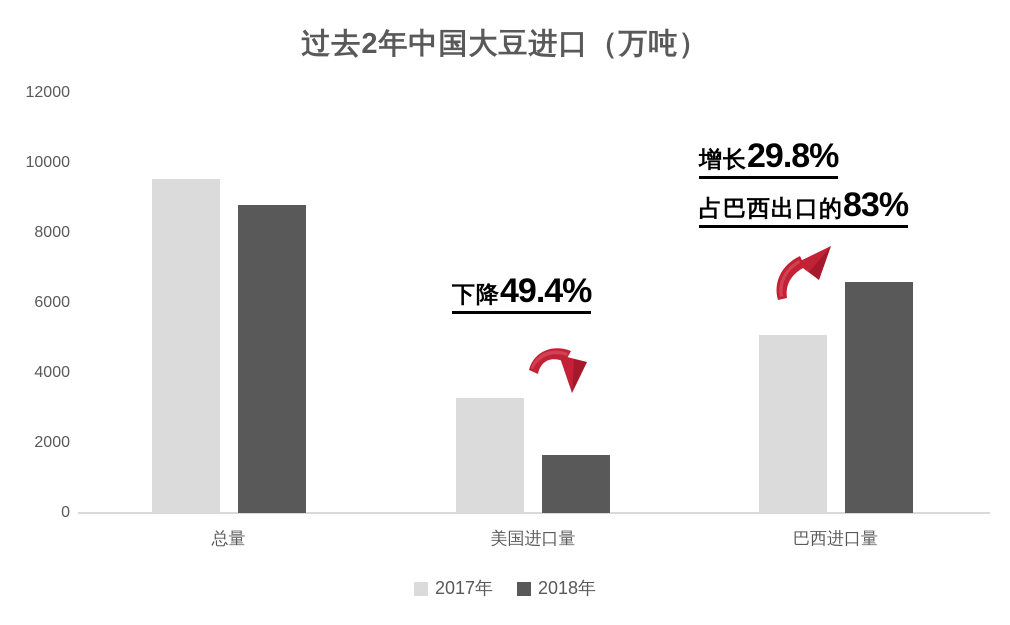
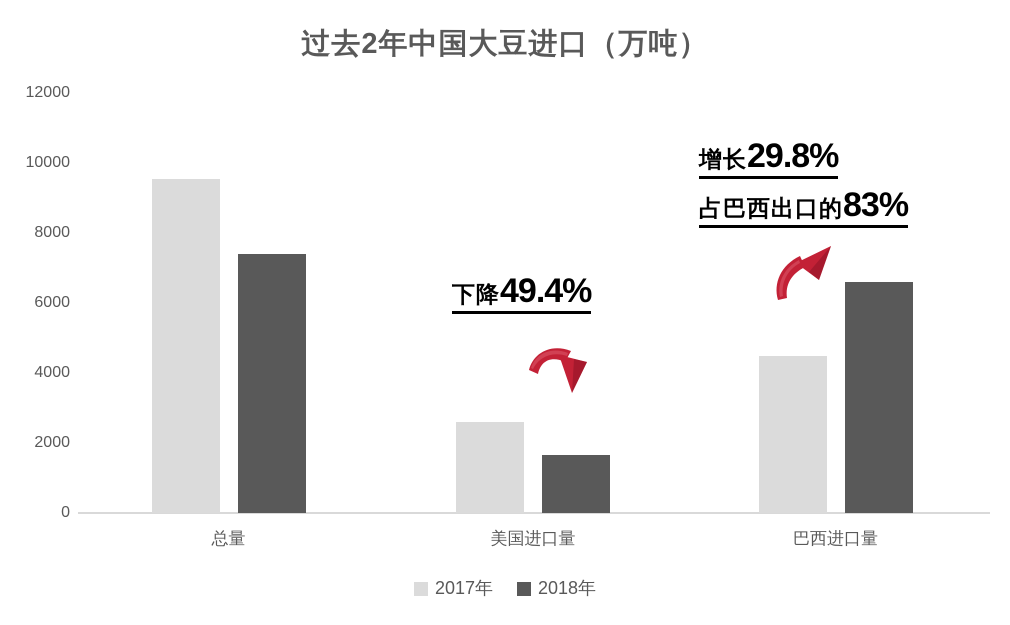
2018年/总量: 8800 -> 7400
2017年/美国进口量: 3300 -> 2600
2017年/巴西进口量: 5100 -> 4500
